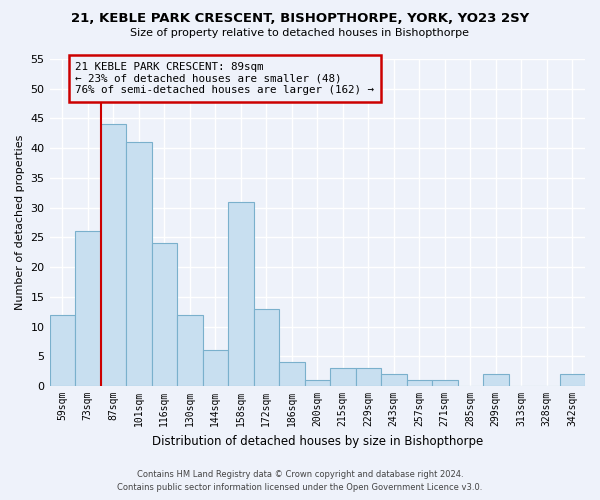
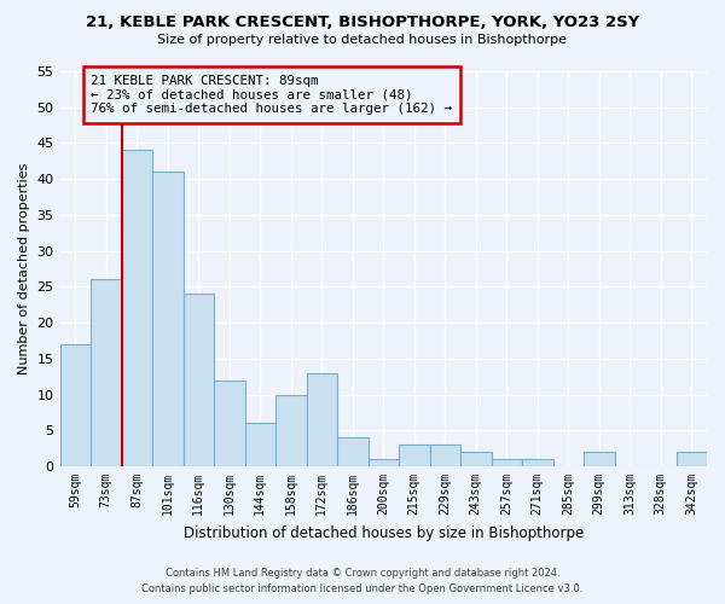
59sqm: 12 -> 17
158sqm: 31 -> 10
